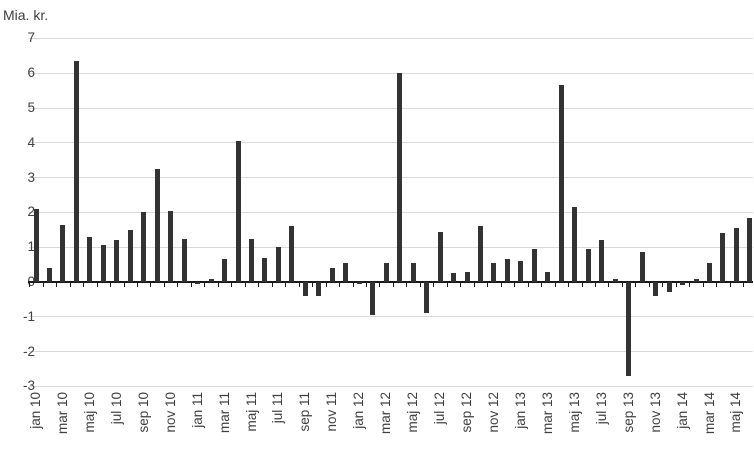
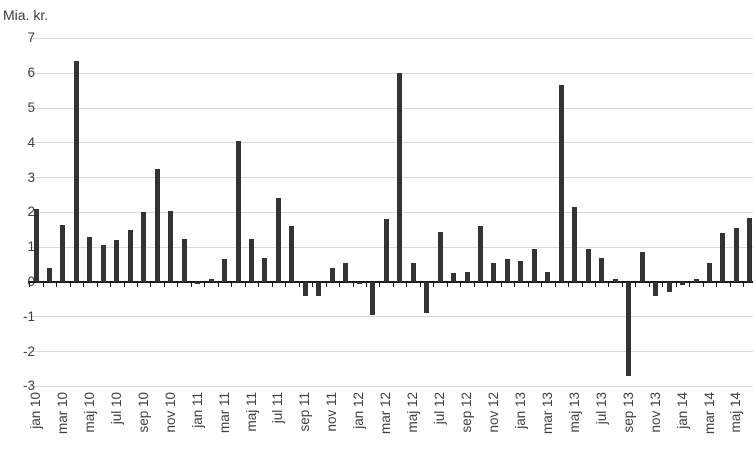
jul 11: 1.0 -> 2.4
mar 12: 0.6 -> 1.8
jul 13: 1.2 -> 0.7
